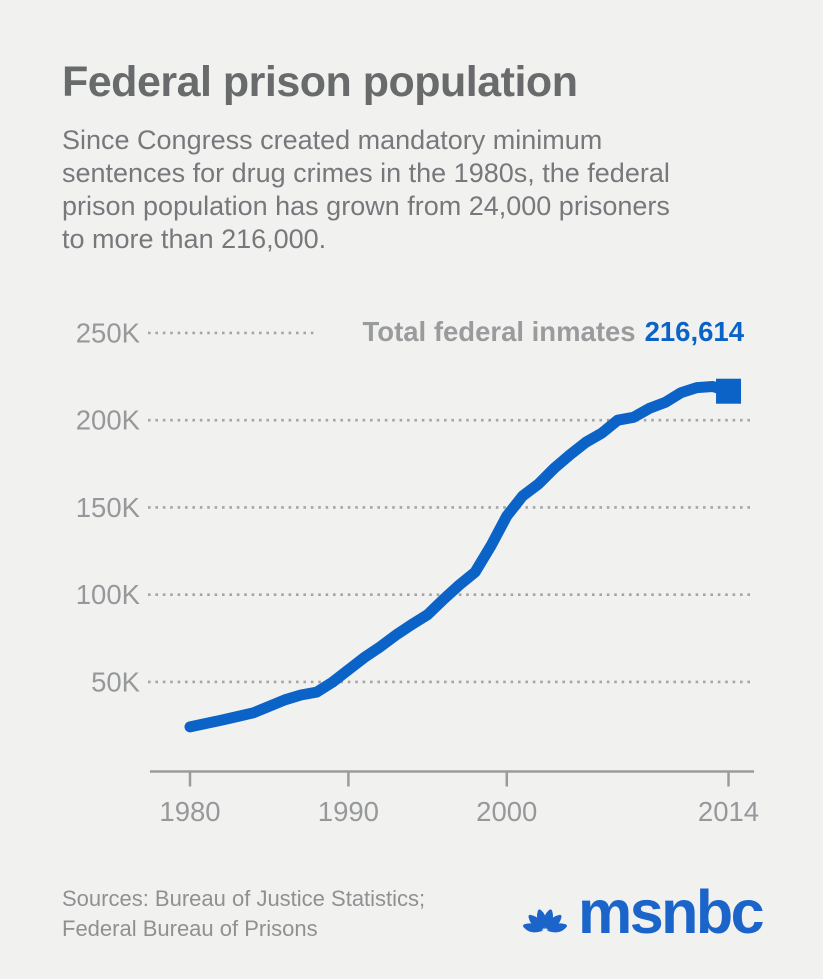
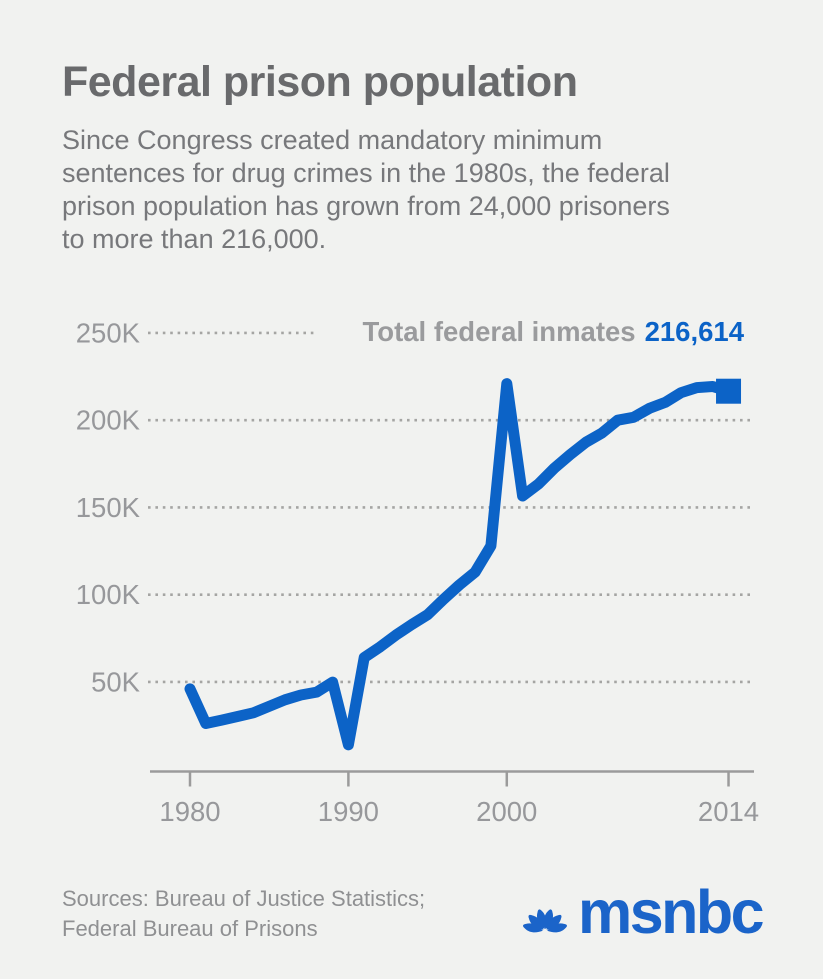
1980: 24K -> 46K
1990: 57K -> 14K
2000: 145K -> 221K
